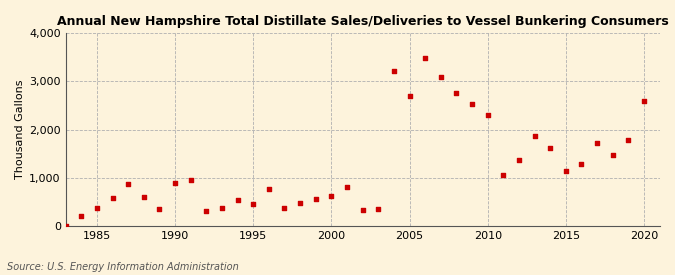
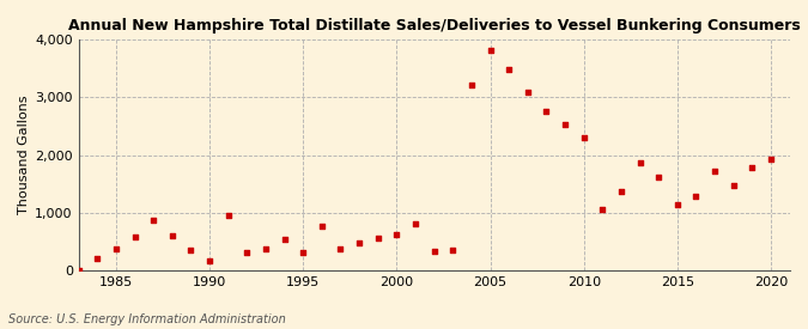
1990: 900 -> 160
1995: 450 -> 300
2005: 2,700 -> 3,830
2020: 2,600 -> 1,920
